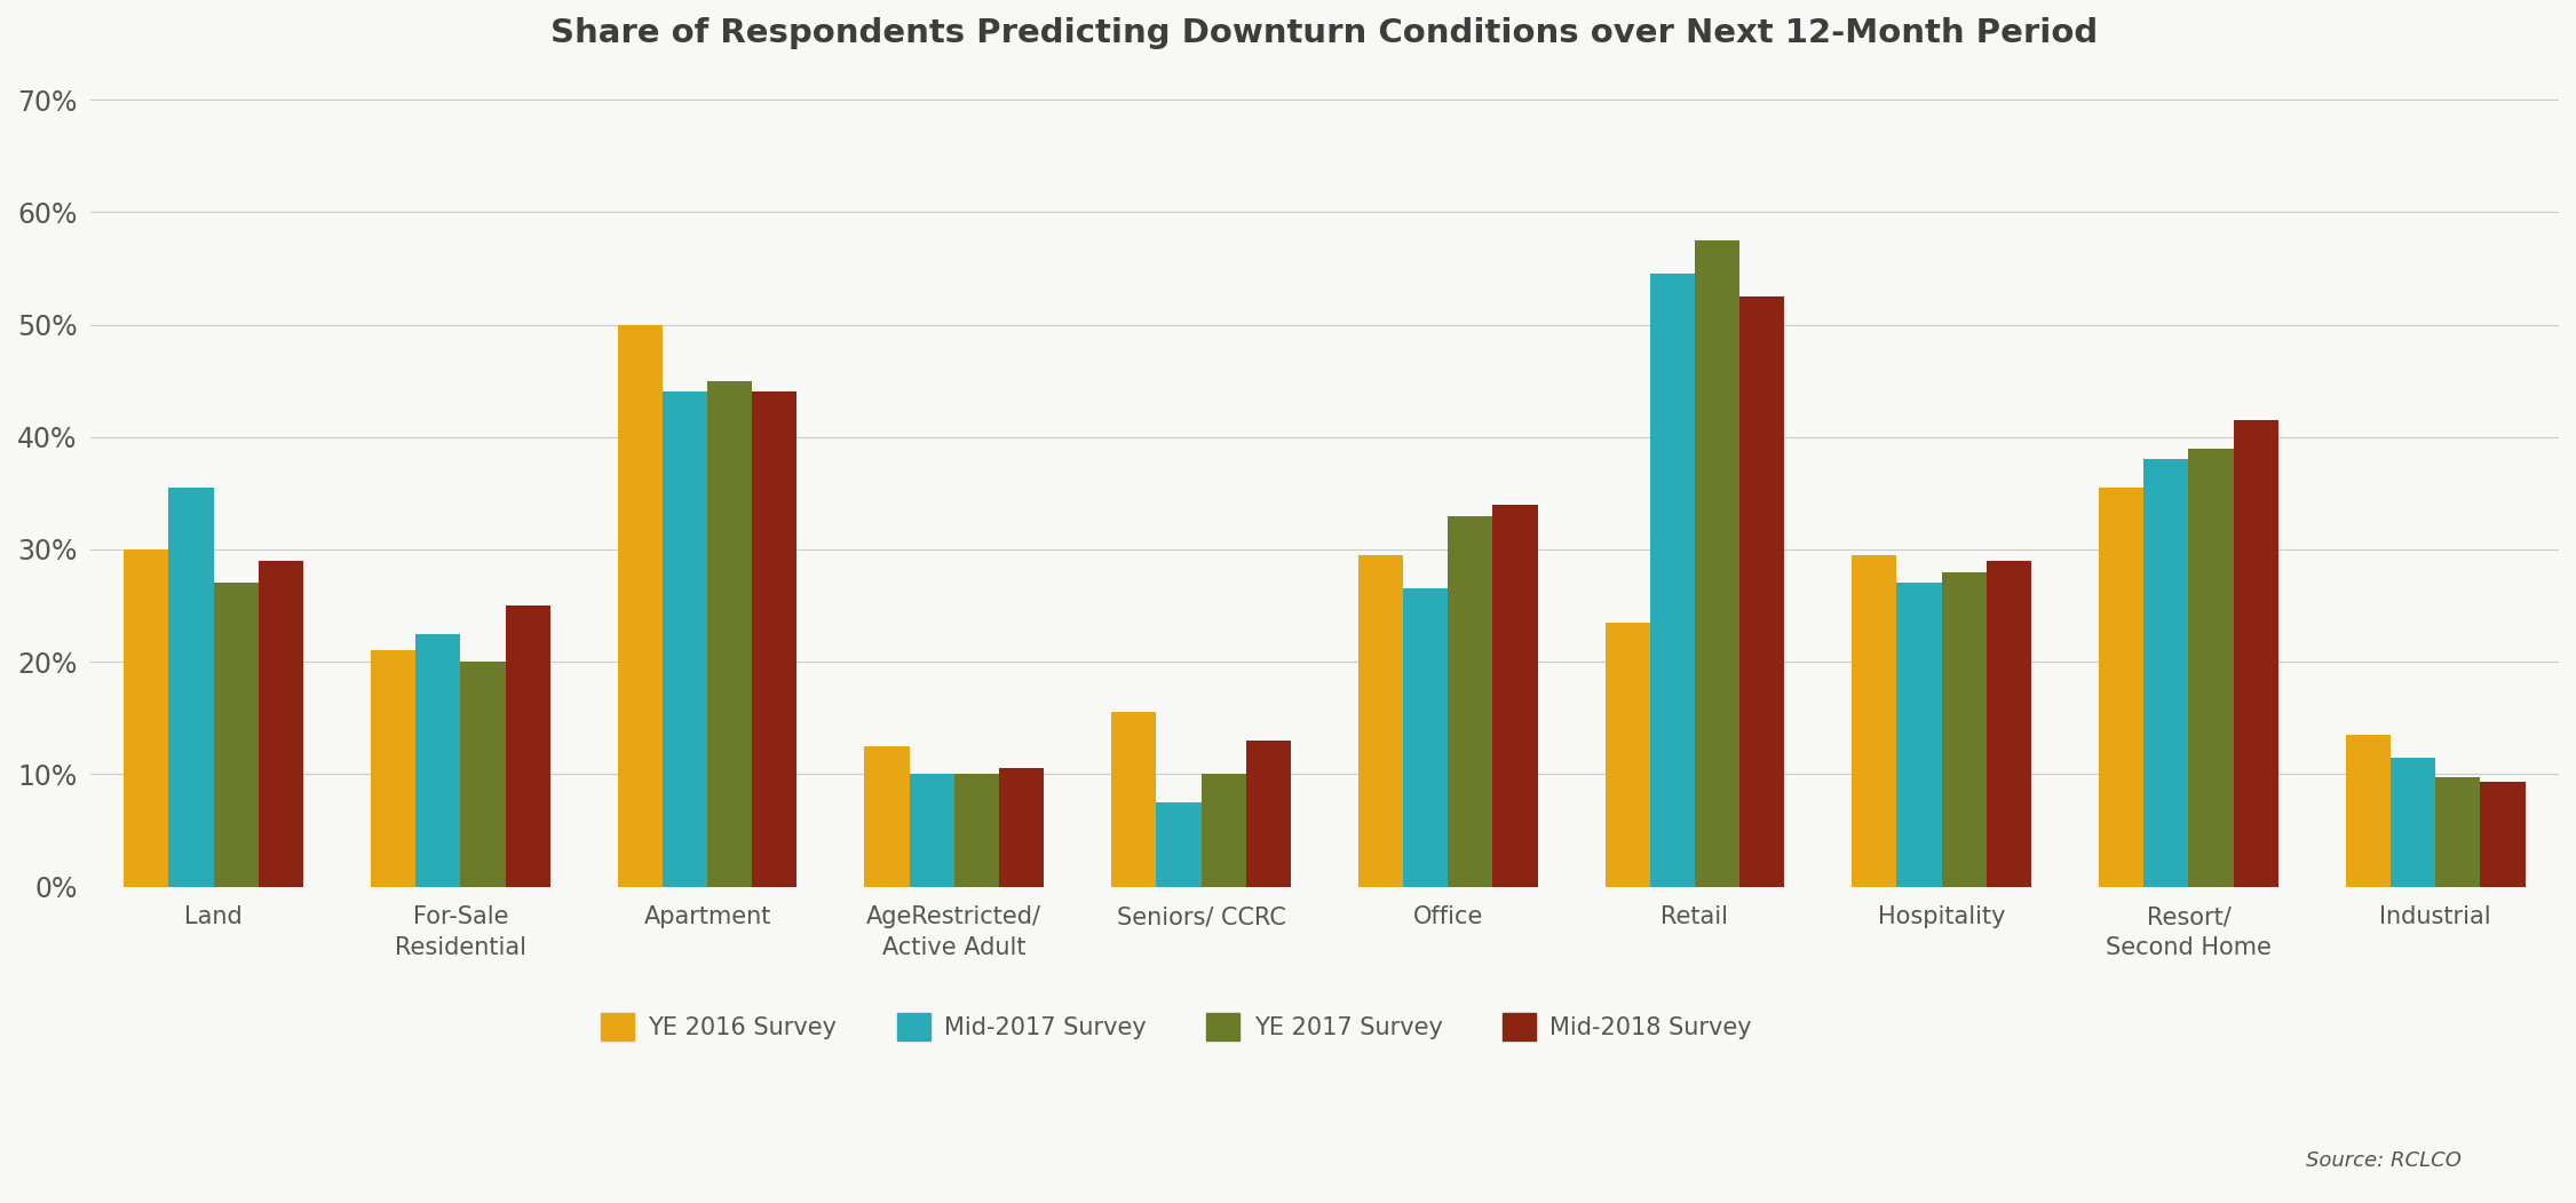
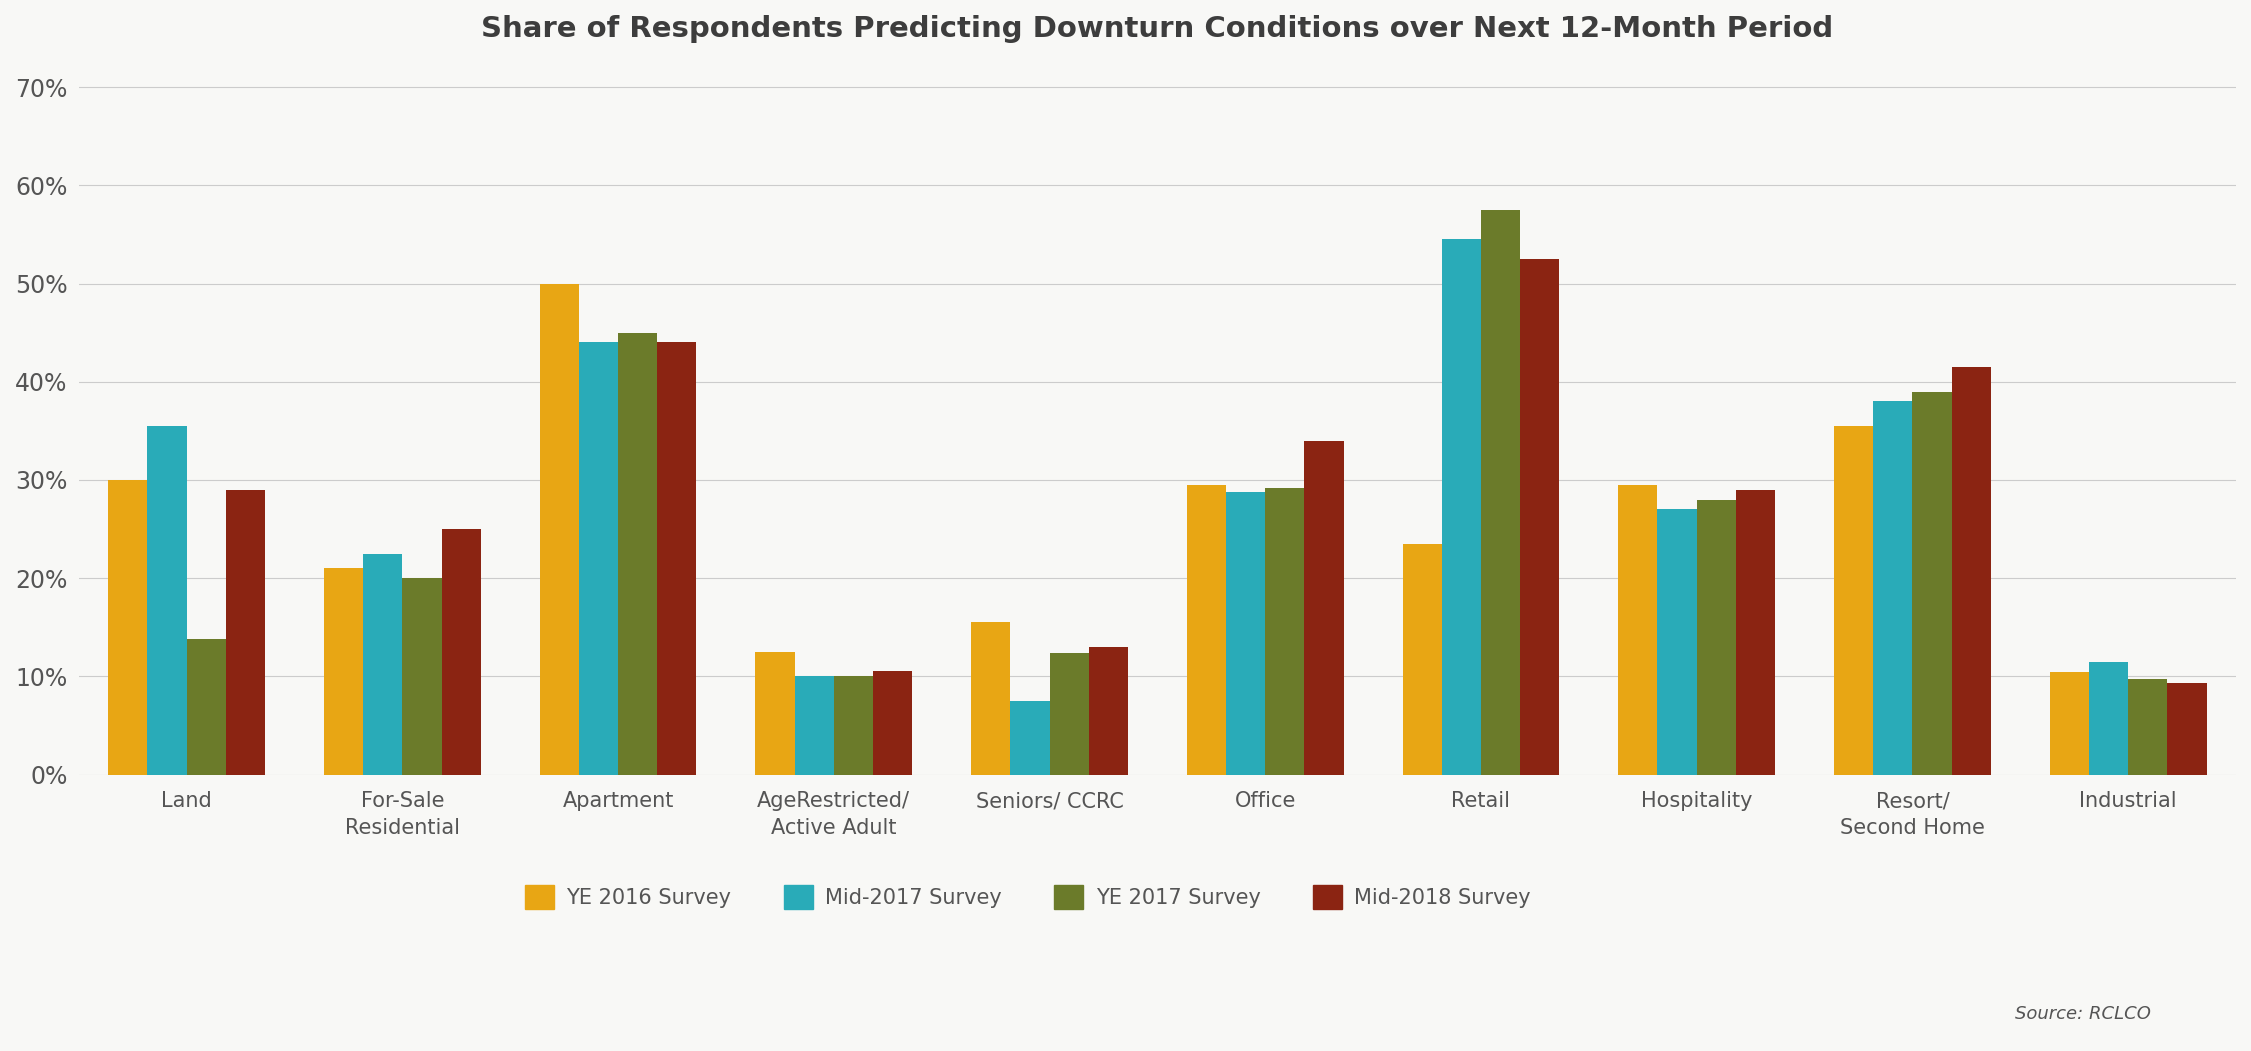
YE 2017 Survey/Land: 27.0% -> 13.8%
YE 2017 Survey/Seniors/ CCRC: 10.0% -> 12.4%
Mid-2017 Survey/Office: 26.5% -> 28.8%
YE 2017 Survey/Office: 33.0% -> 29.2%
YE 2016 Survey/Industrial: 13.5% -> 10.4%
